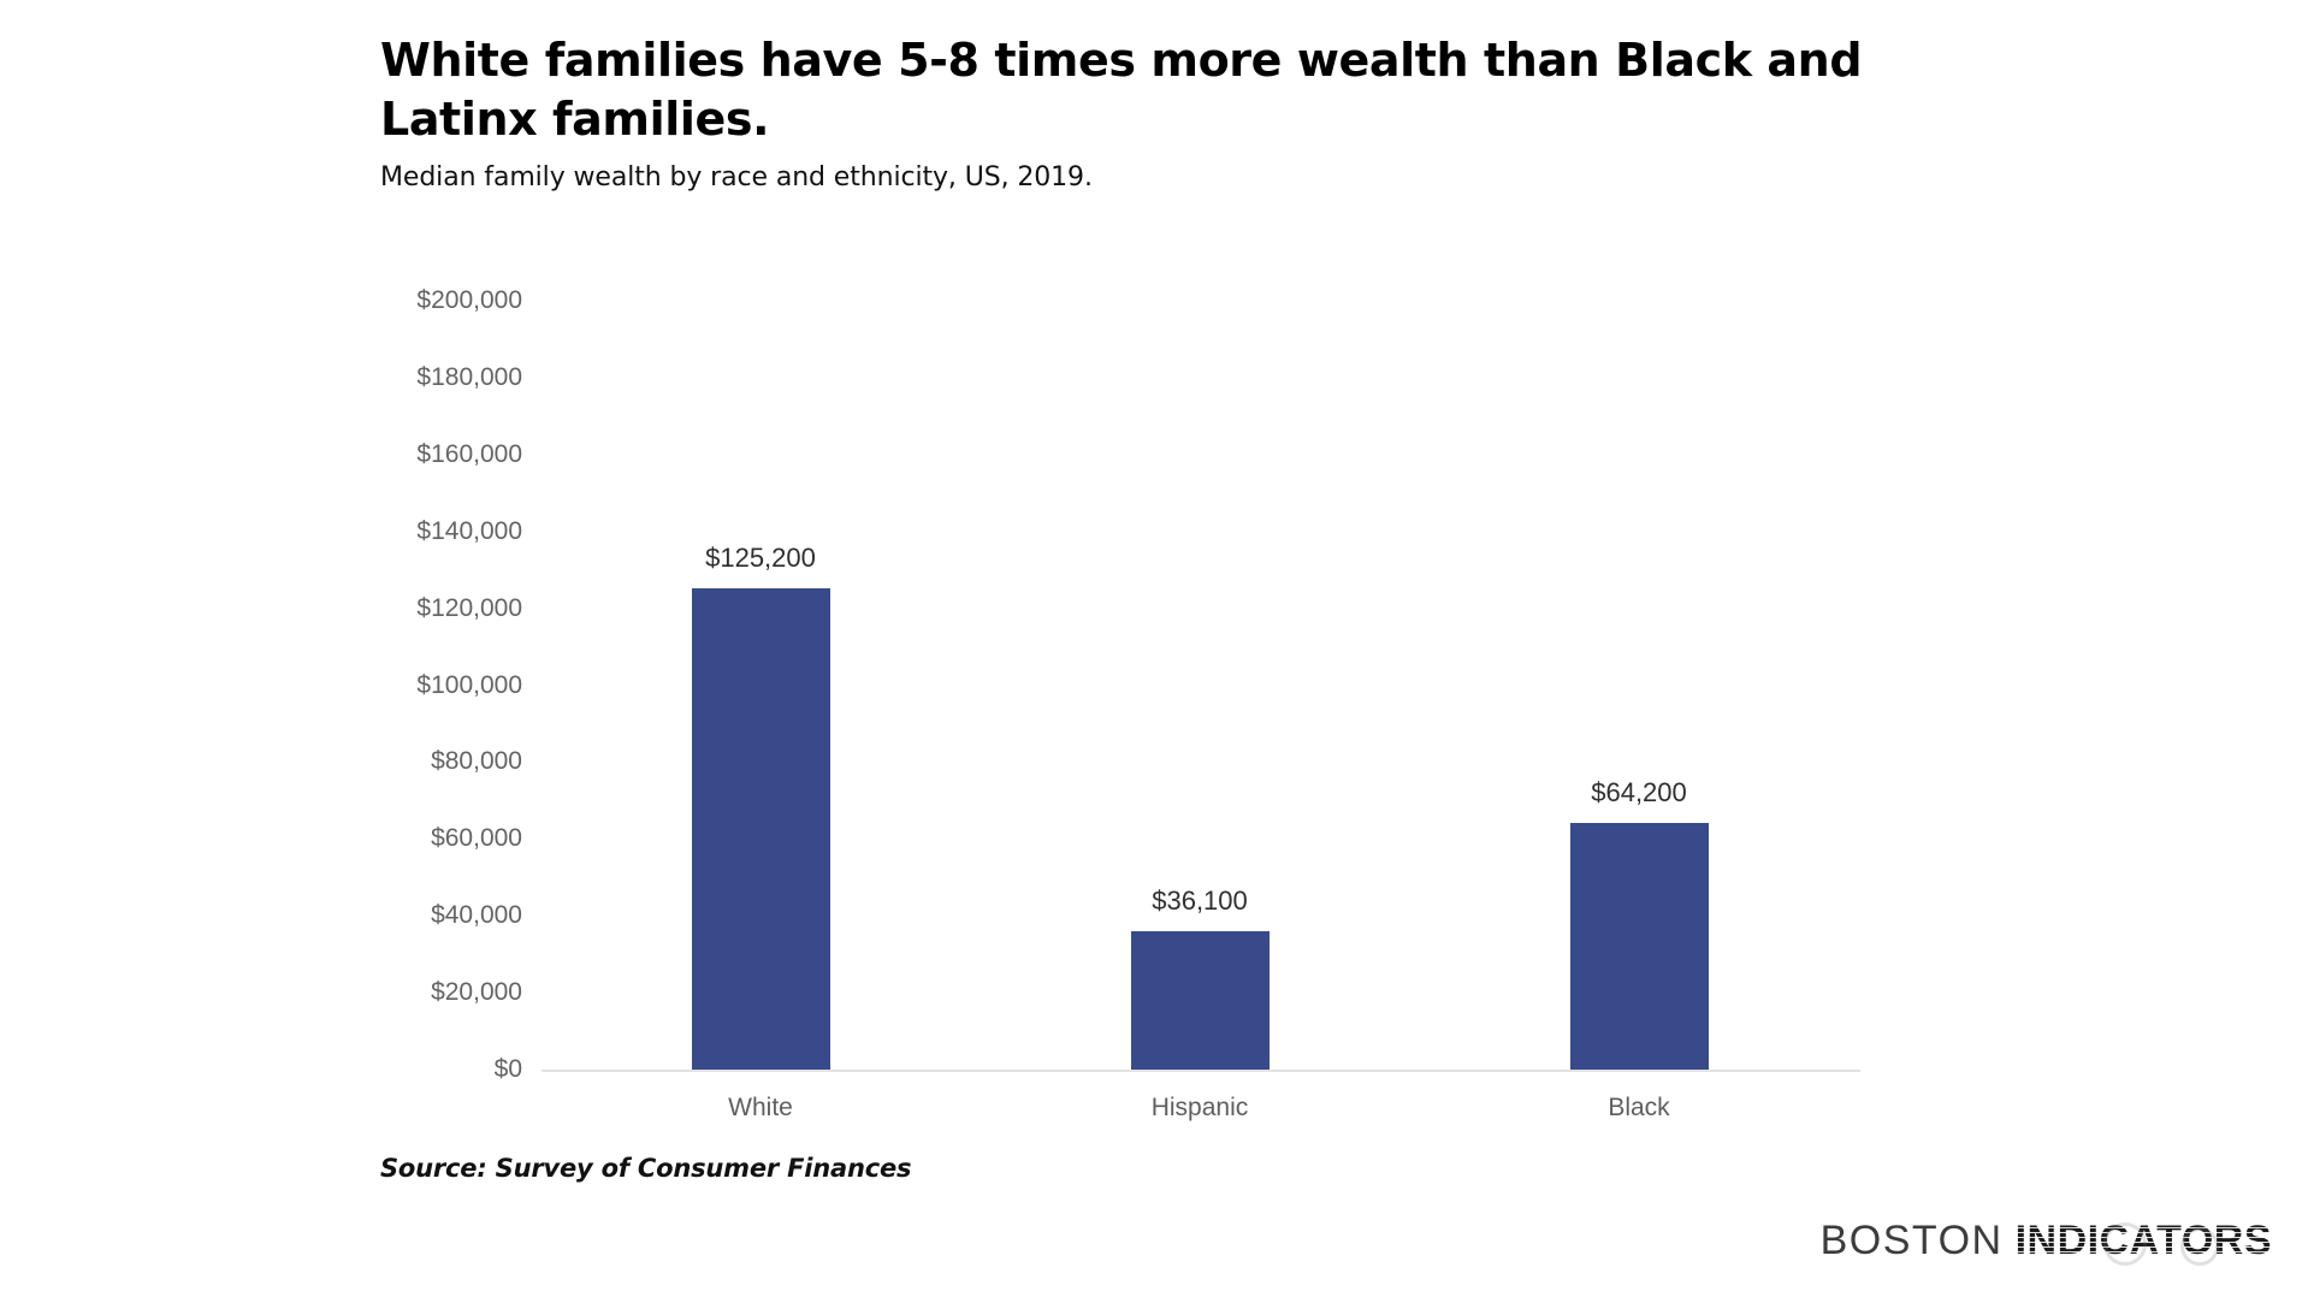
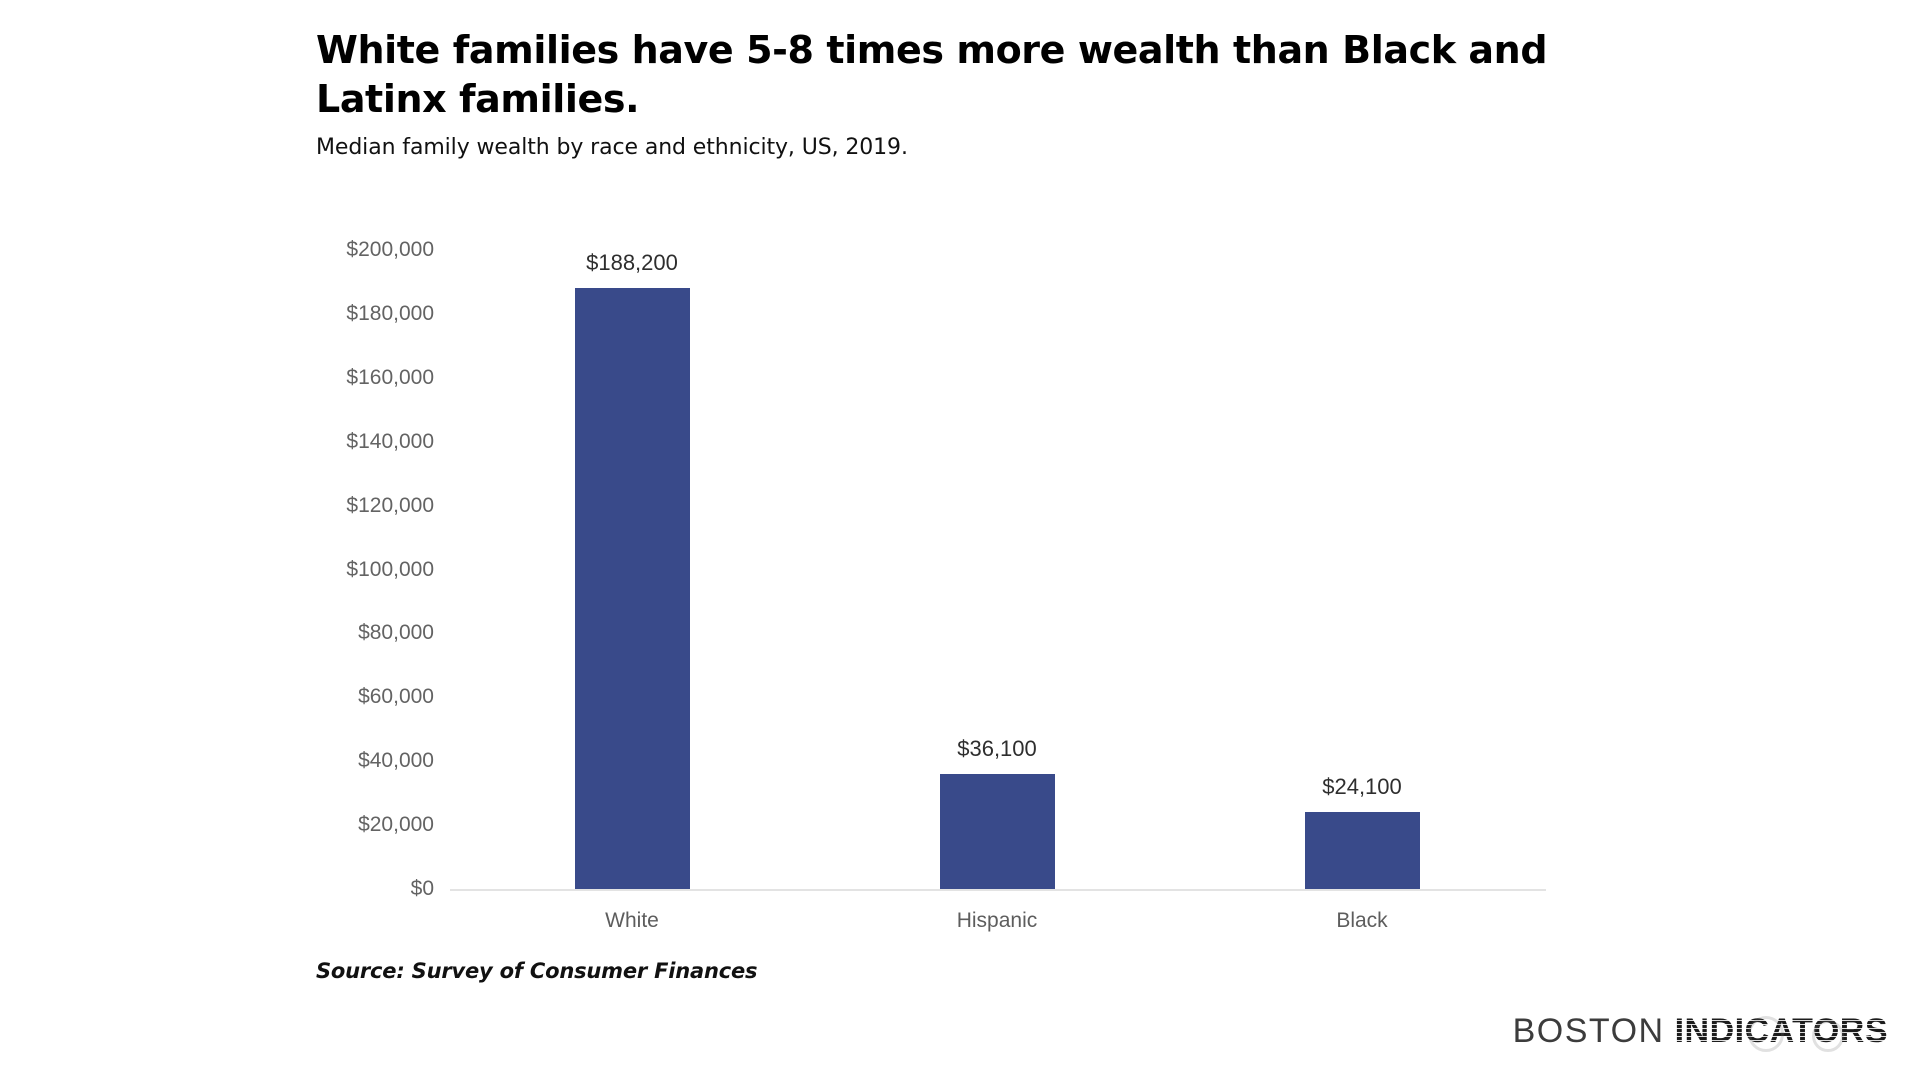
White: $125,200 -> $188,200
Black: $64,200 -> $24,100
